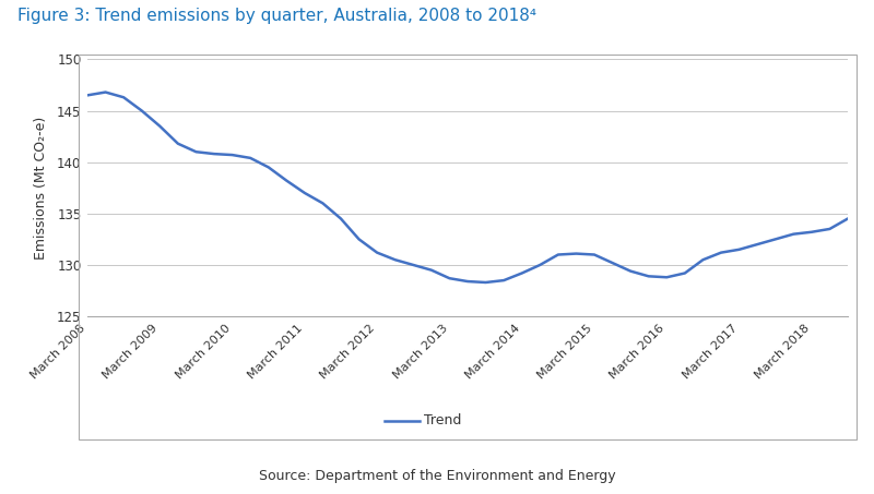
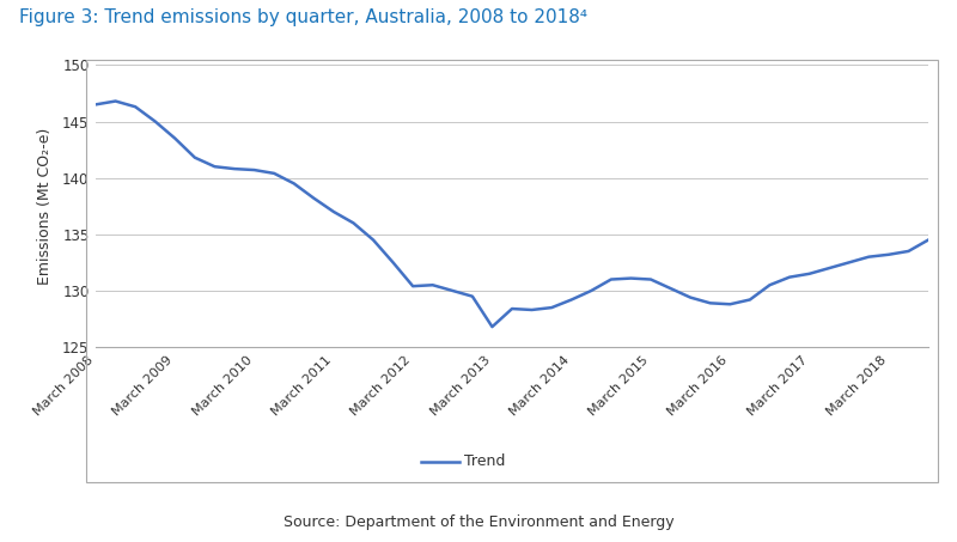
March 2012: 131.2 -> 130.4
March 2013: 128.7 -> 126.8
